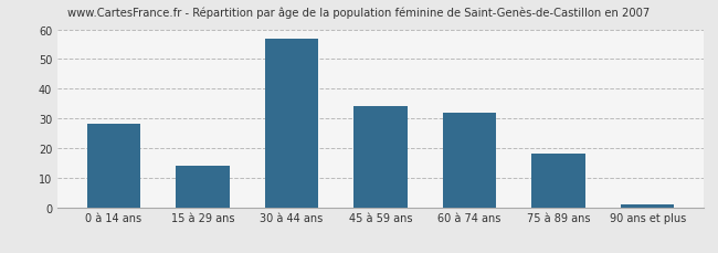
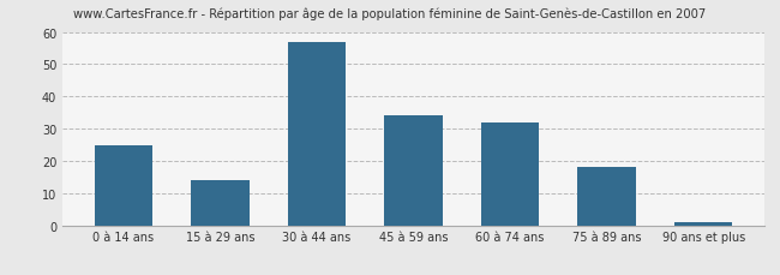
0 à 14 ans: 28 -> 25
